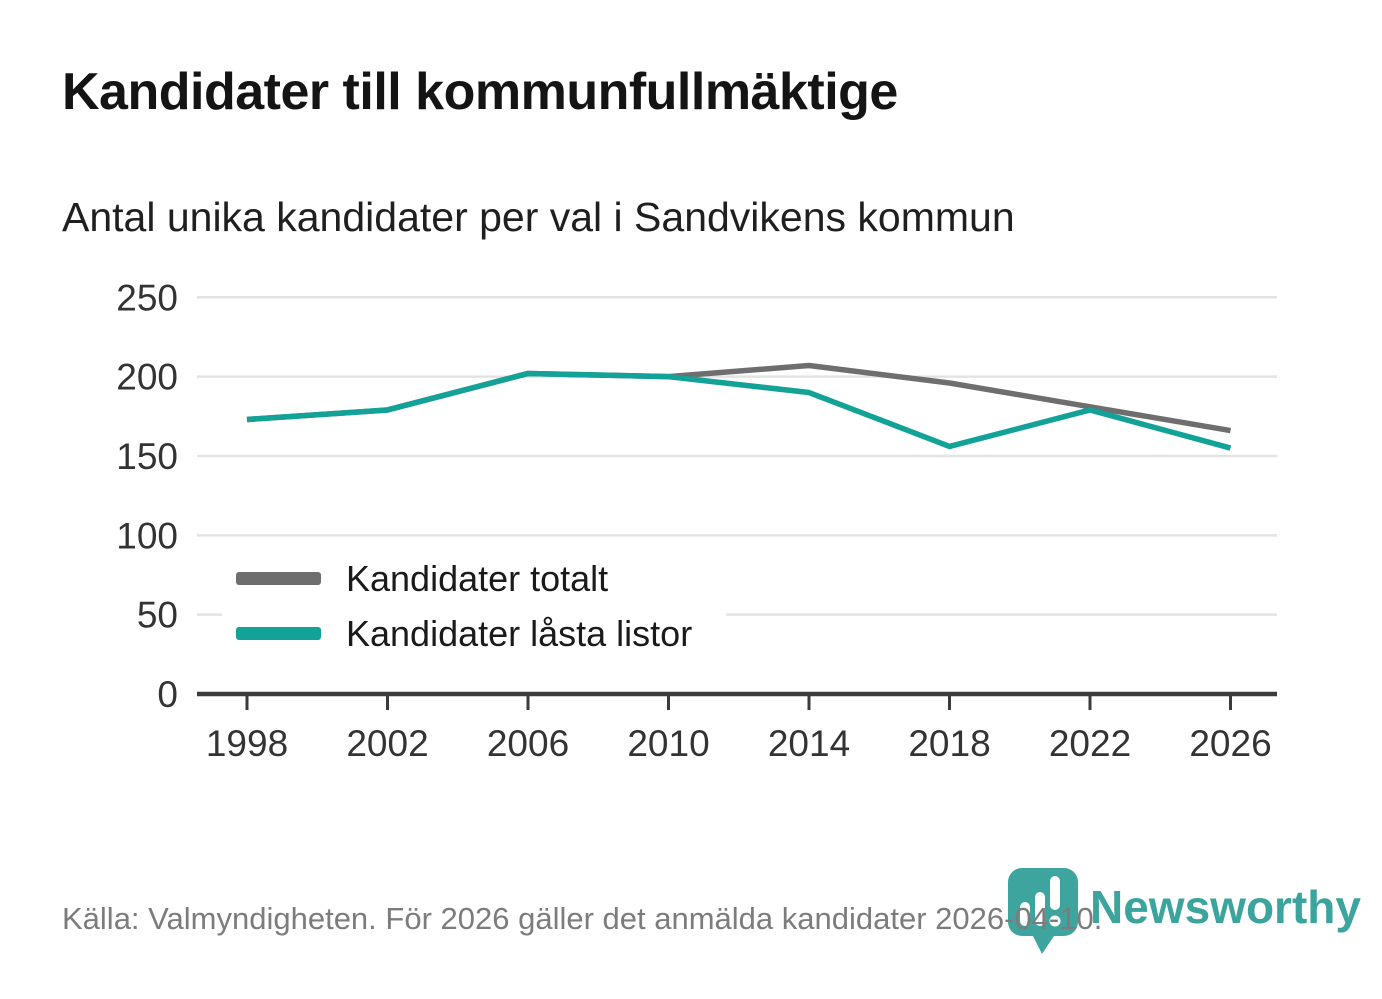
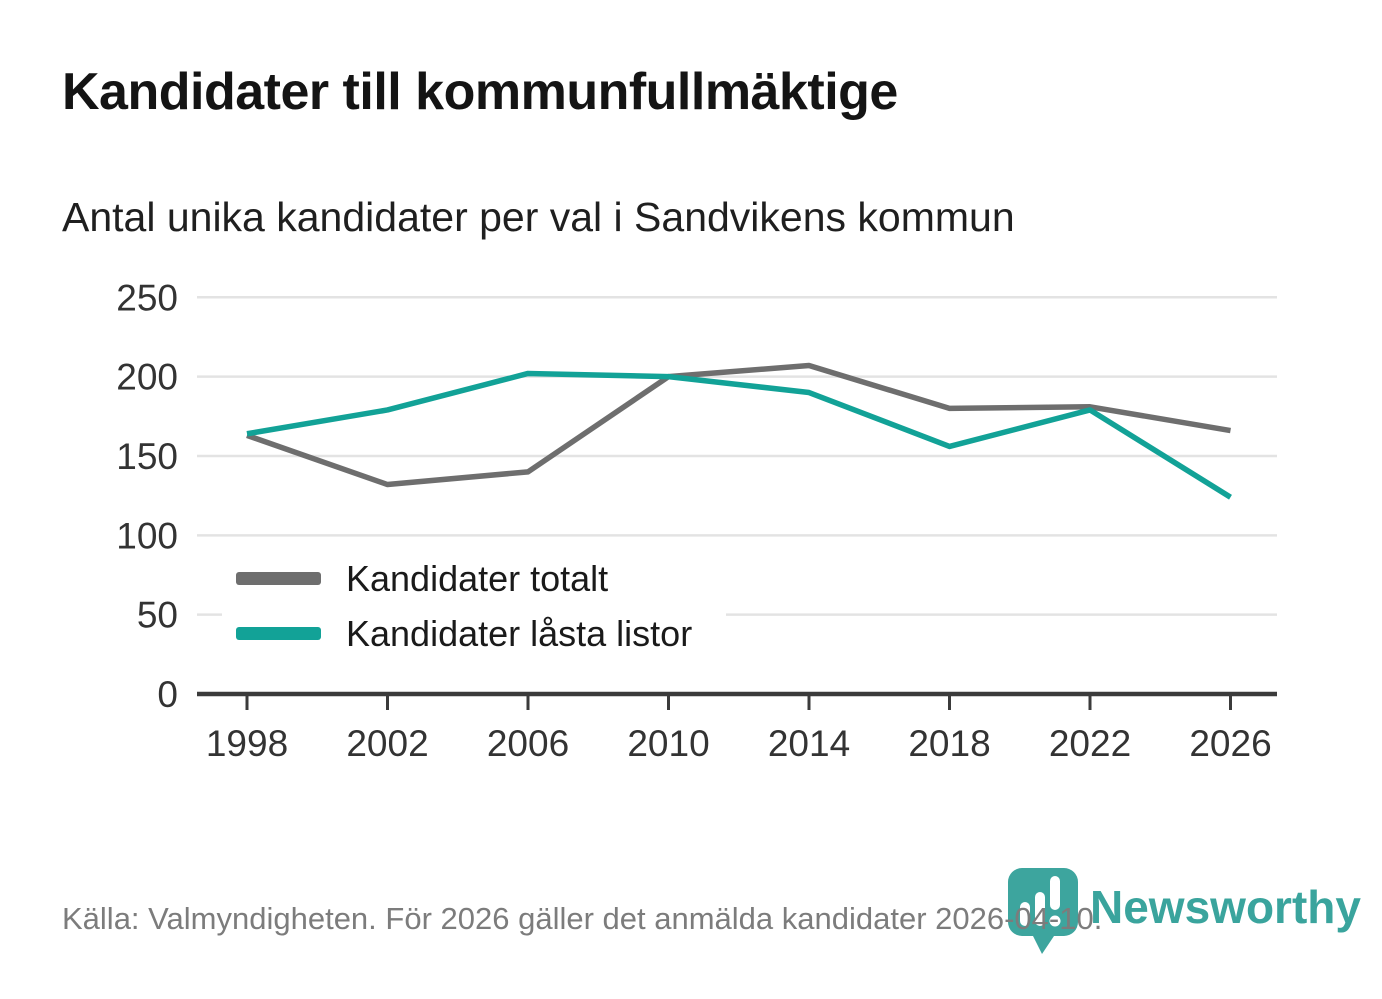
Kandidater totalt/1998: 173 -> 163
Kandidater låsta listor/1998: 173 -> 164
Kandidater totalt/2002: 179 -> 132
Kandidater totalt/2006: 202 -> 140
Kandidater totalt/2018: 196 -> 180
Kandidater låsta listor/2026: 155 -> 124
